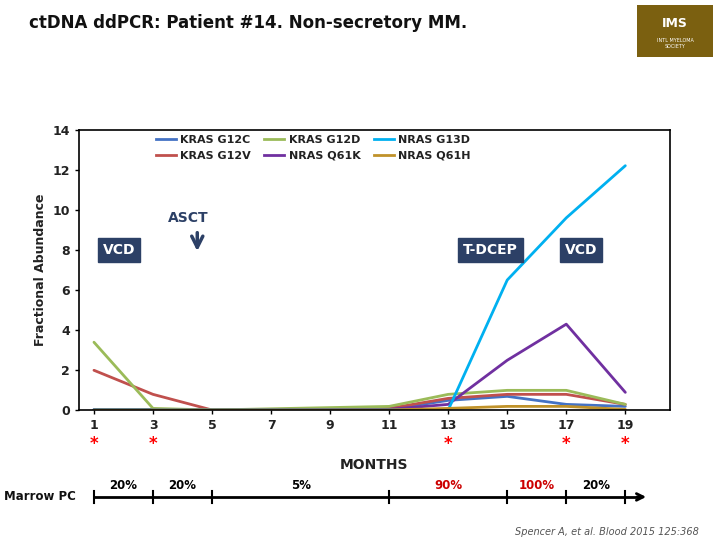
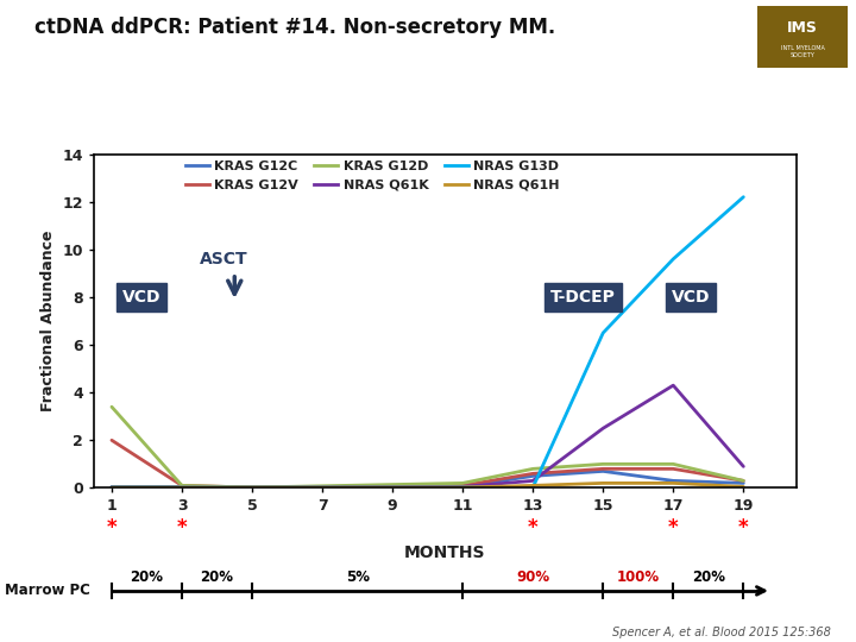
KRAS G12V/3: 0.80 -> 0.10
